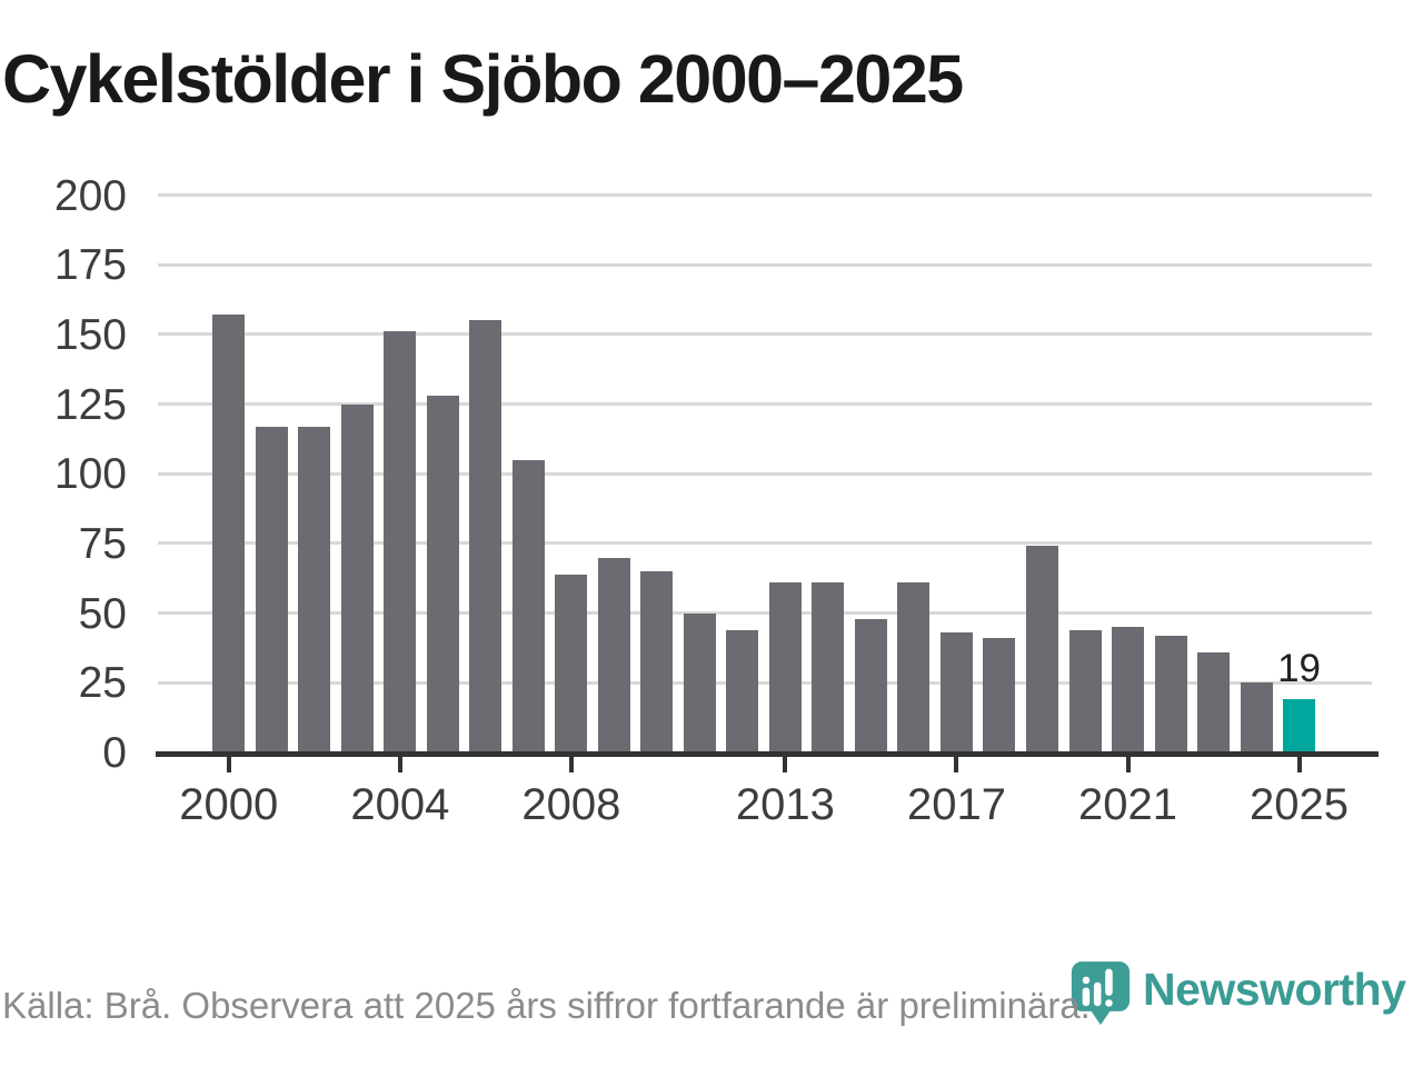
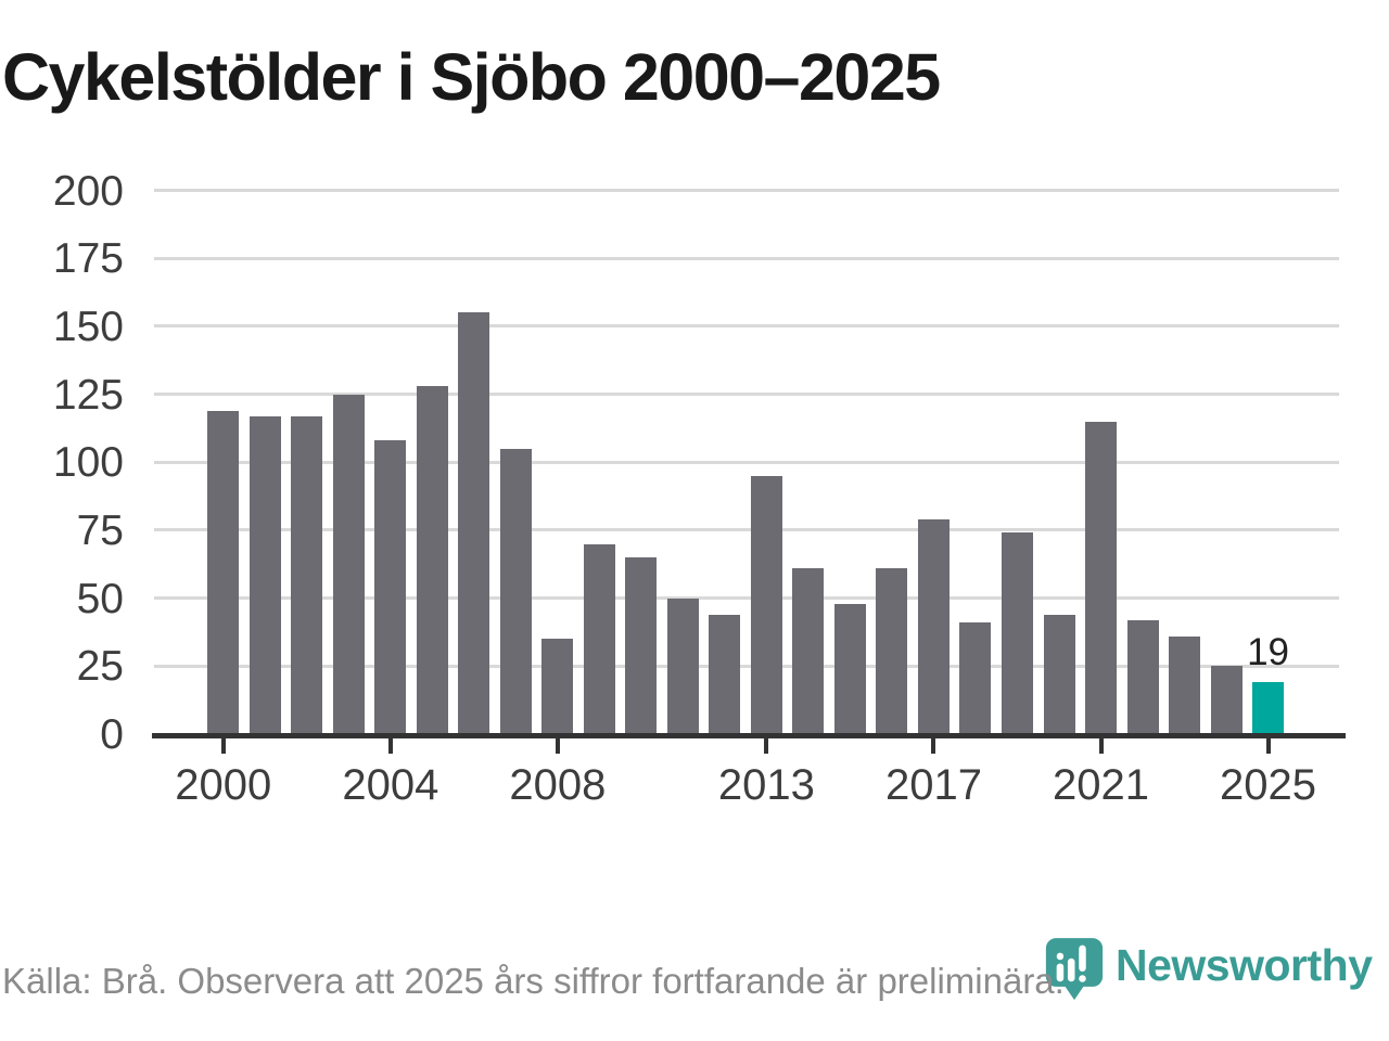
2000: 157 -> 119
2004: 151 -> 108
2008: 64 -> 35
2013: 61 -> 95
2017: 43 -> 79
2021: 45 -> 115
